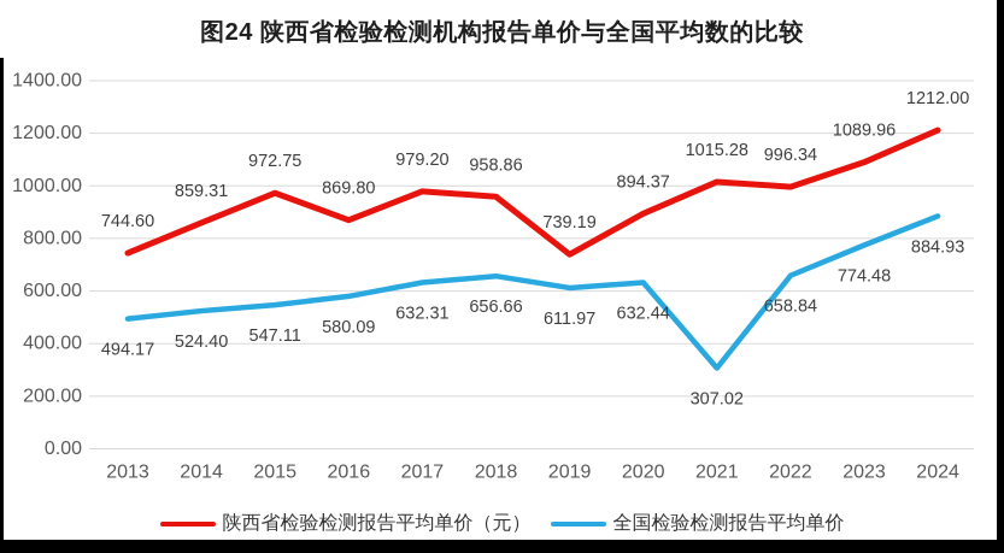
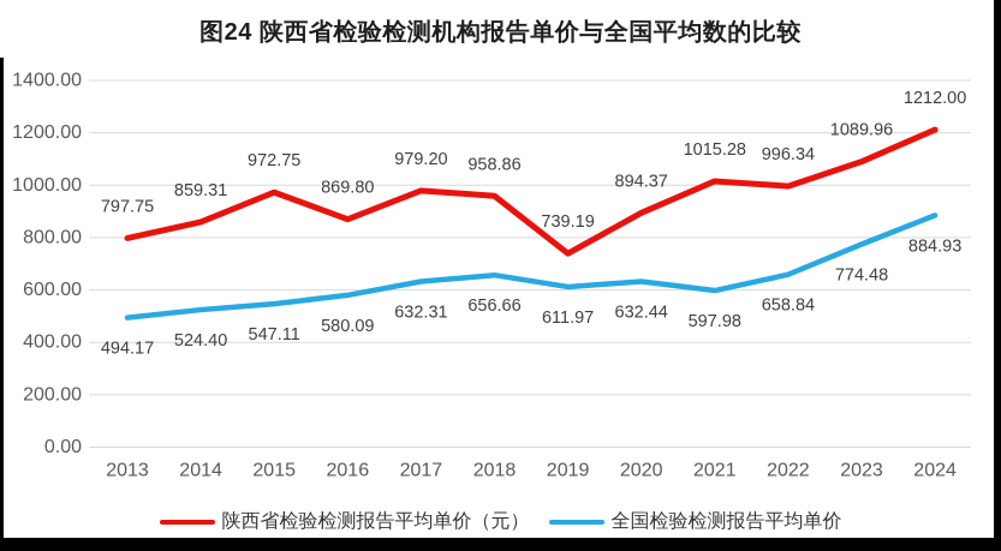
陕西省检验检测报告平均单价（元）/2013: 744.60 -> 797.75
全国检验检测报告平均单价/2021: 307.02 -> 597.98
